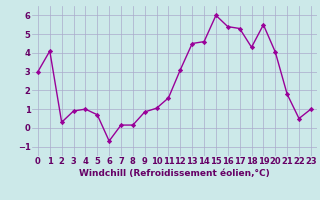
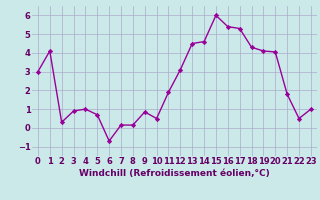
10: 1.1 -> 0.5
11: 1.6 -> 1.9
19: 5.5 -> 4.1
